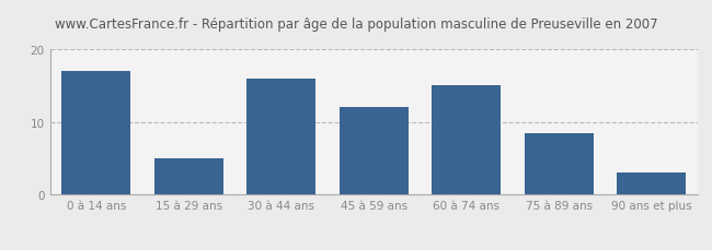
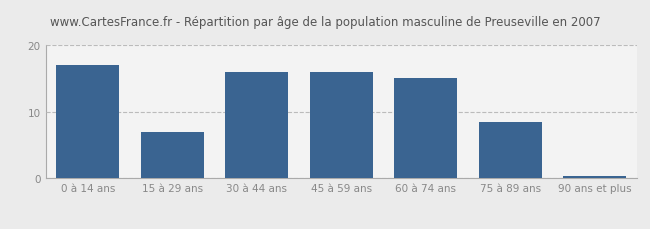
15 à 29 ans: 5.0 -> 7.0
45 à 59 ans: 12.0 -> 16.0
90 ans et plus: 3.0 -> 0.3
